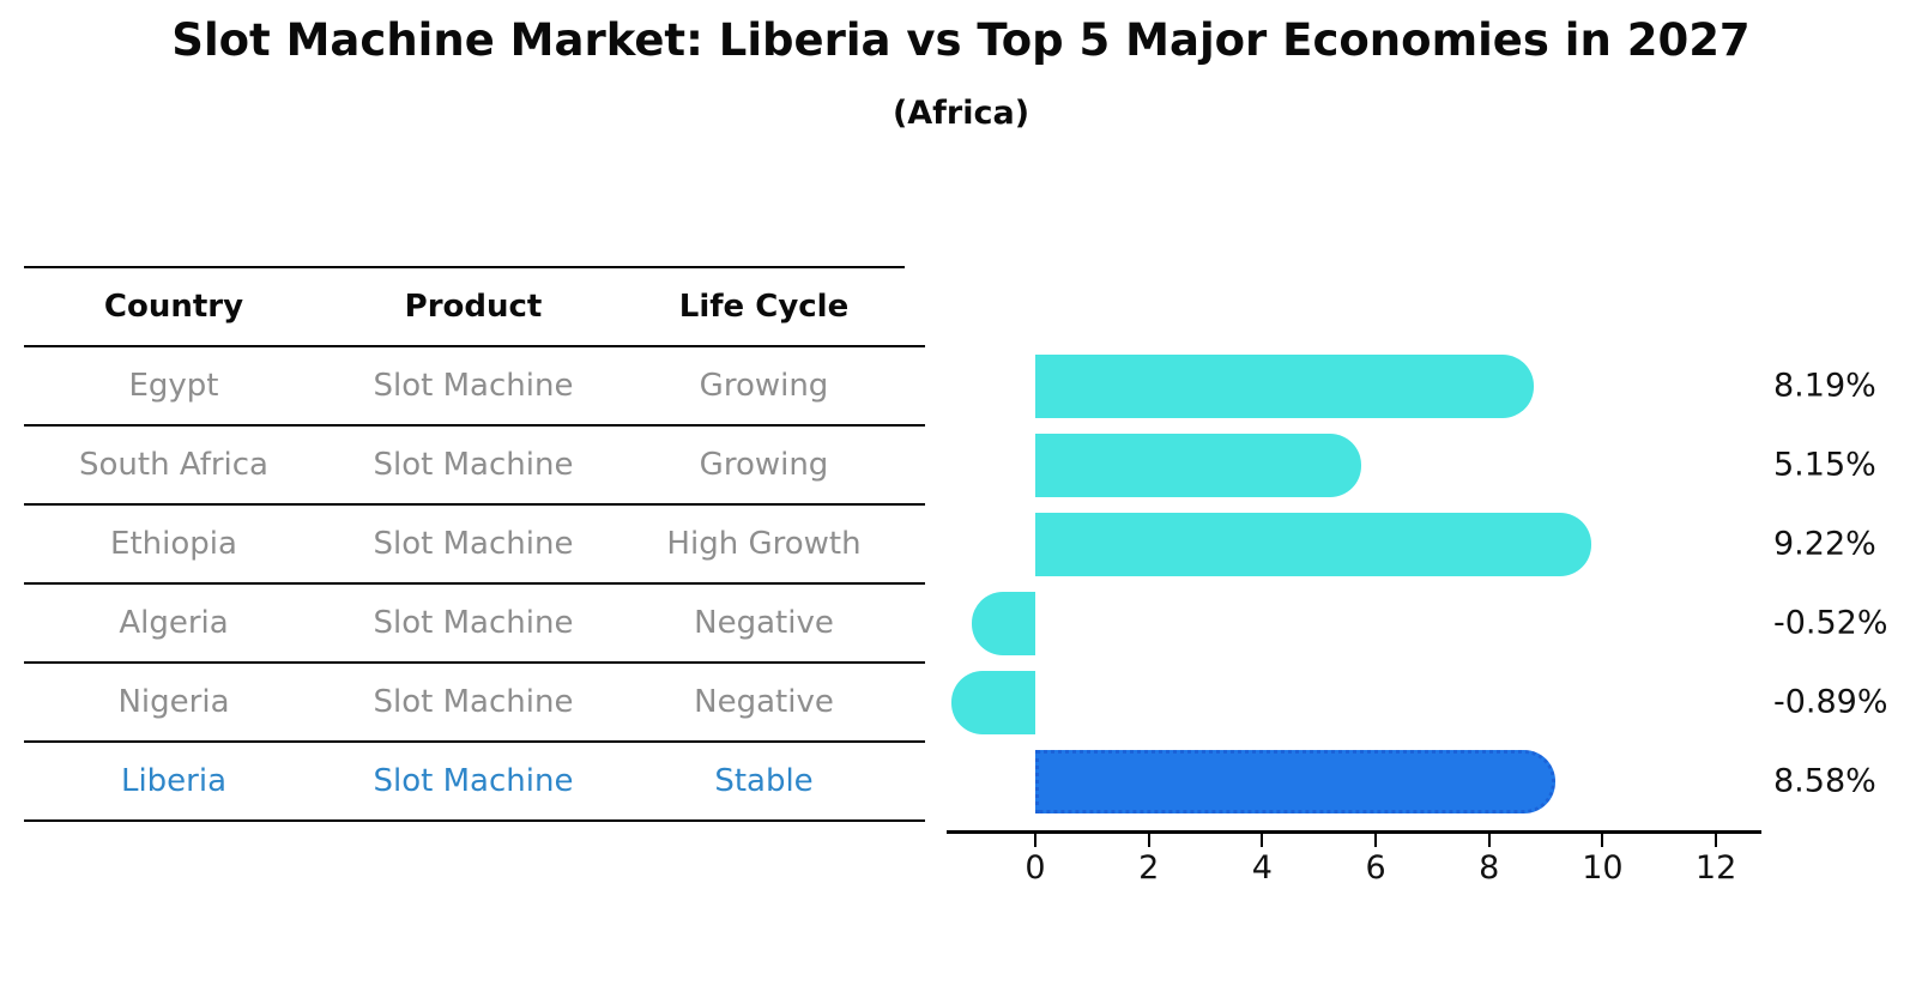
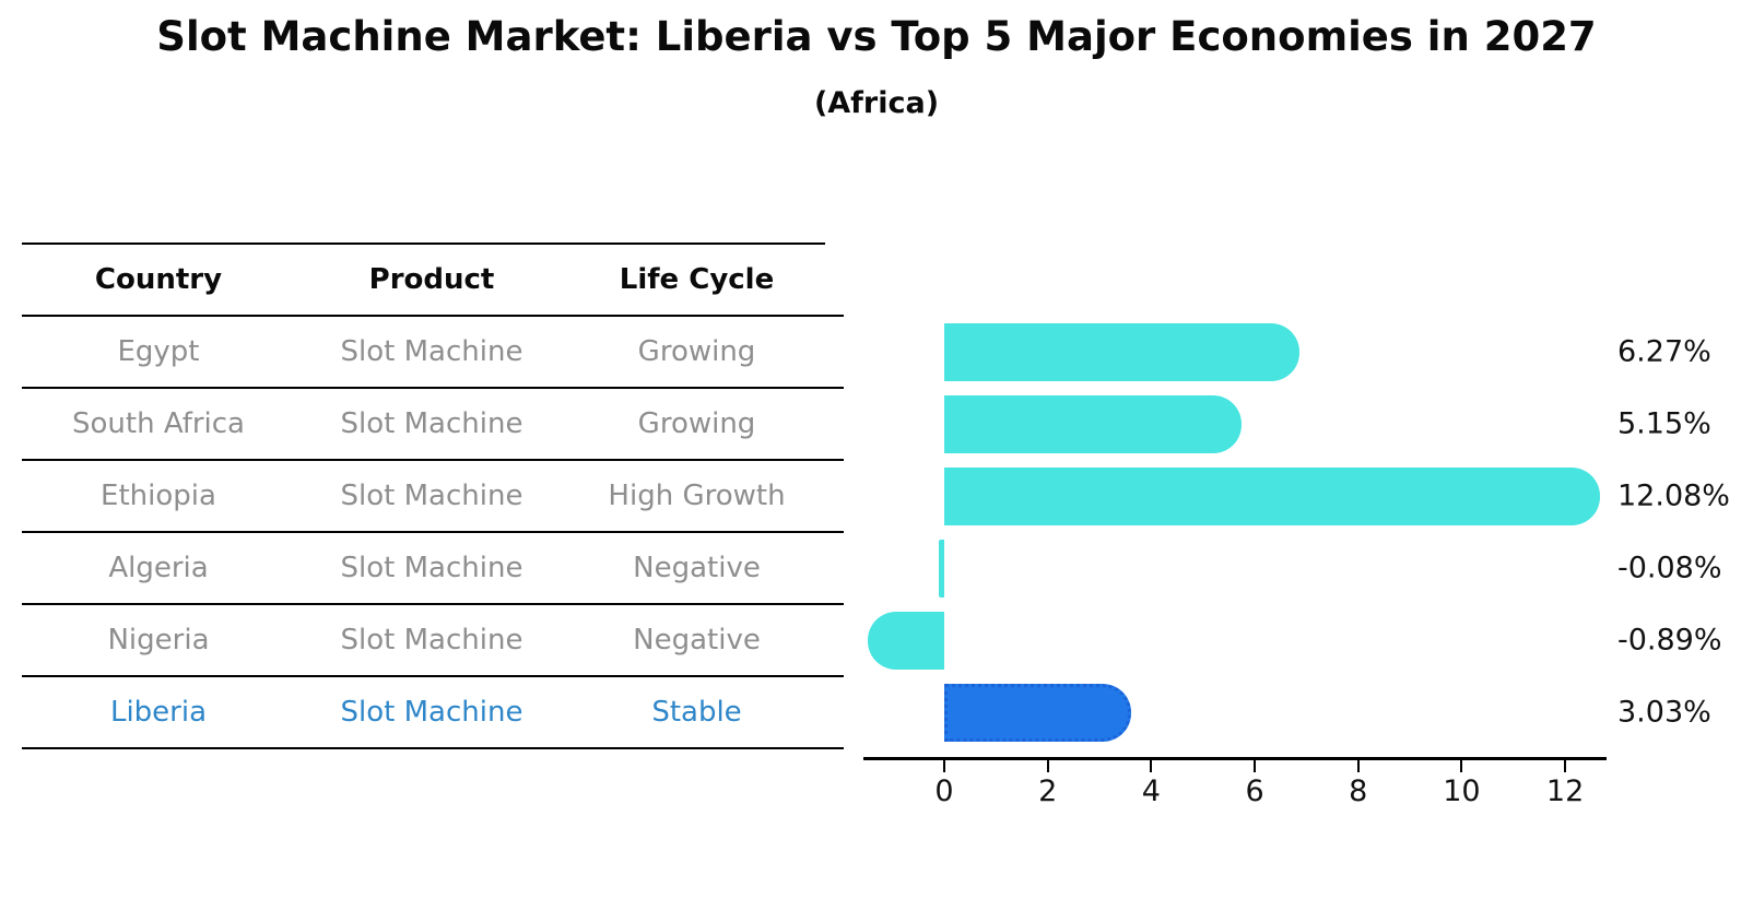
Egypt: 8.19% -> 6.27%
Ethiopia: 9.22% -> 12.08%
Algeria: -0.52% -> -0.08%
Liberia: 8.58% -> 3.03%
